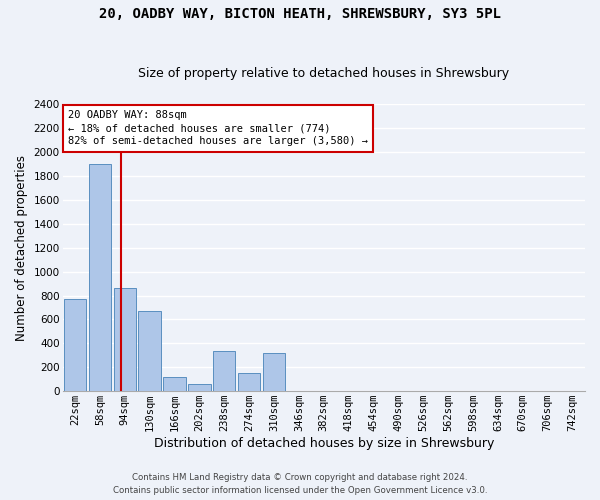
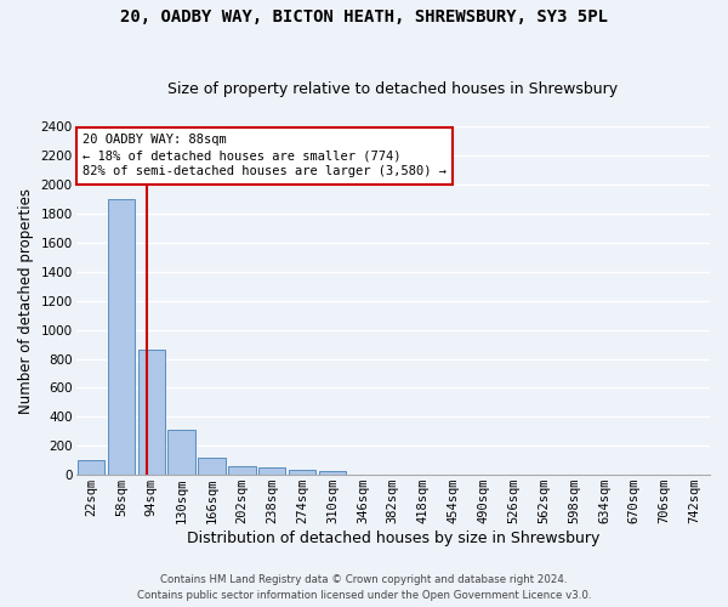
22sqm: 770 -> 100
130sqm: 670 -> 310
238sqm: 340 -> 50
274sqm: 150 -> 40
310sqm: 320 -> 20
